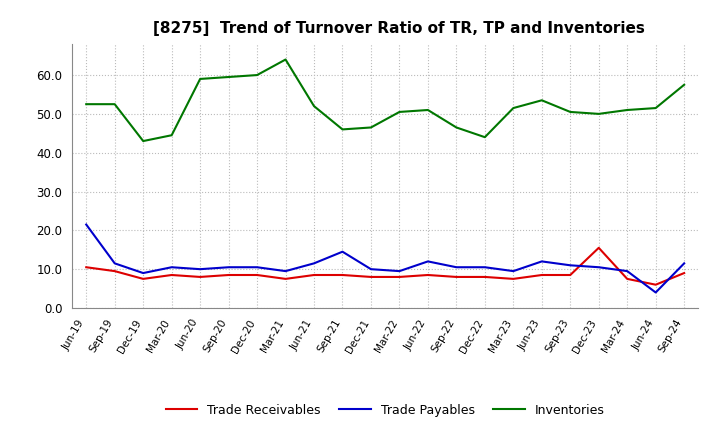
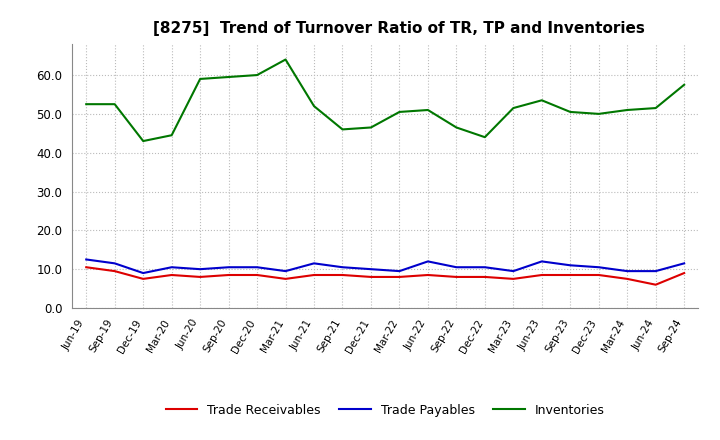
Trade Payables/Jun-19: 21.5 -> 12.5
Trade Payables/Sep-21: 14.5 -> 10.5
Trade Receivables/Dec-23: 15.5 -> 8.5
Trade Payables/Jun-24: 4.0 -> 9.5
